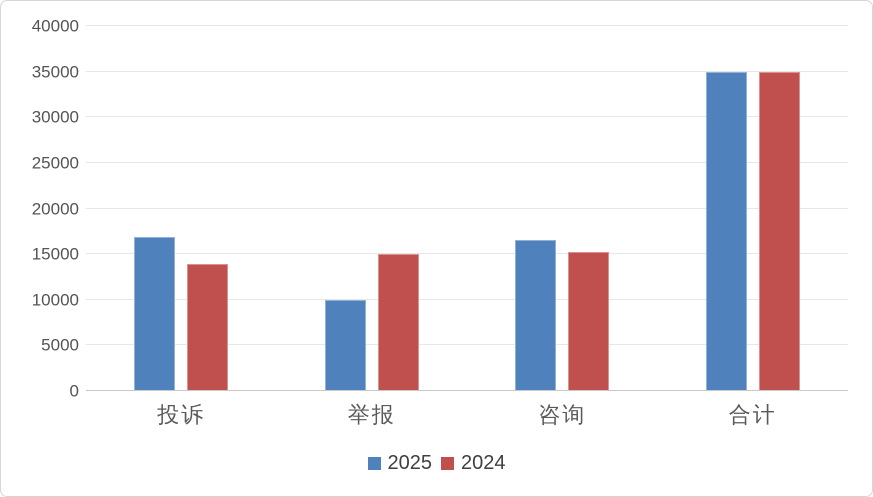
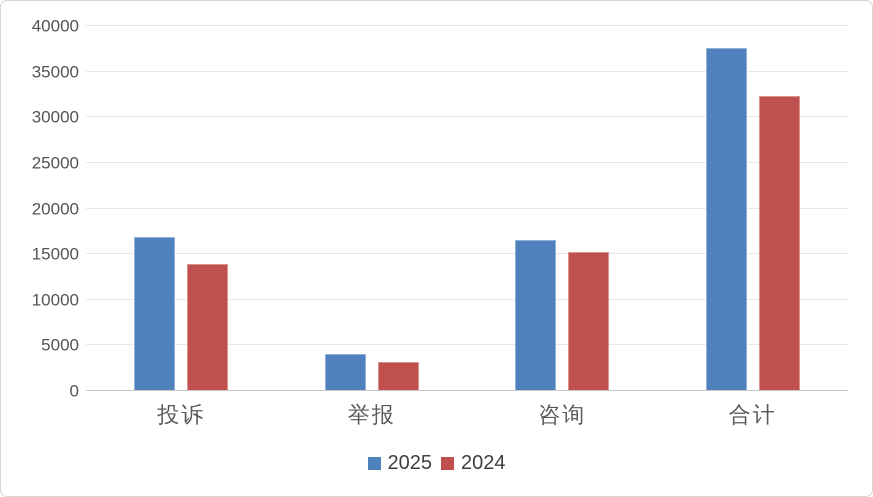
2025/举报: 10000 -> 4000
2024/举报: 15000 -> 3000
2025/合计: 35000 -> 38000
2024/合计: 35000 -> 32000
